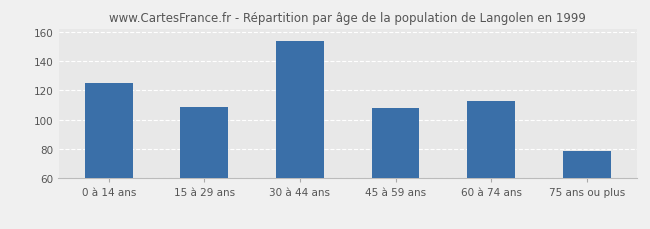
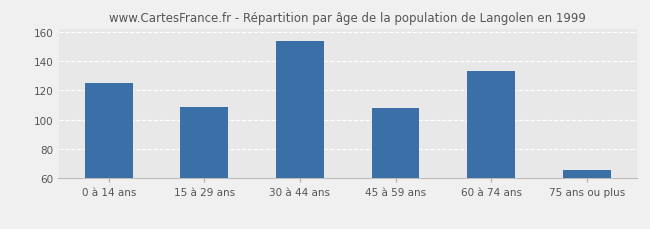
60 à 74 ans: 113 -> 133
75 ans ou plus: 79 -> 66
